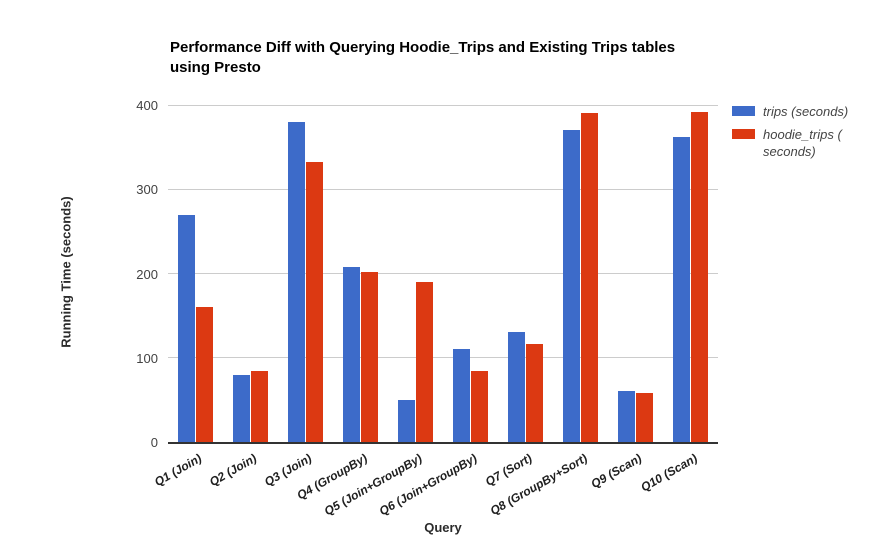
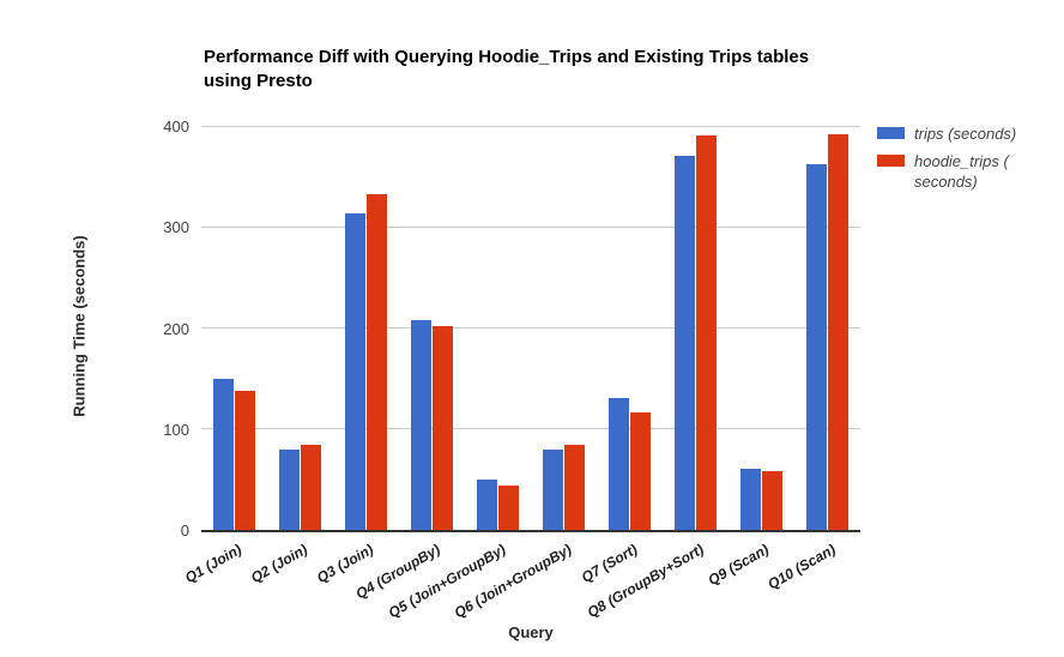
trips (seconds)/Q1 (Join): 270 -> 150
hoodie_trips (seconds)/Q1 (Join): 160 -> 140
trips (seconds)/Q3 (Join): 380 -> 310
hoodie_trips (seconds)/Q5 (Join+GroupBy): 190 -> 40
trips (seconds)/Q6 (Join+GroupBy): 110 -> 80
